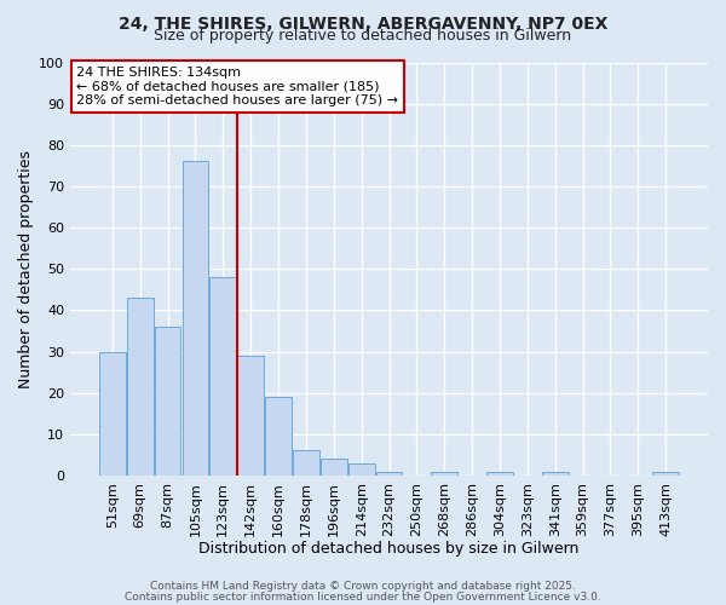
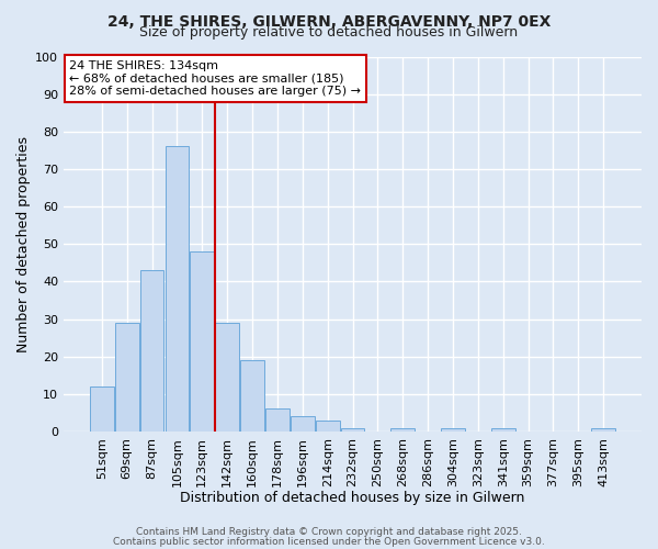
51sqm: 30 -> 12
69sqm: 43 -> 29
87sqm: 36 -> 43
